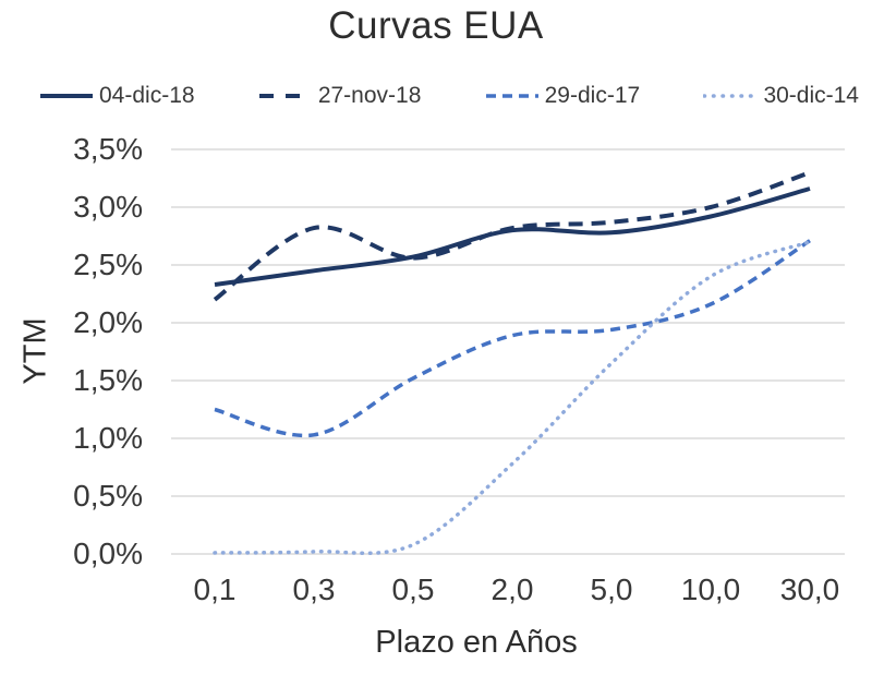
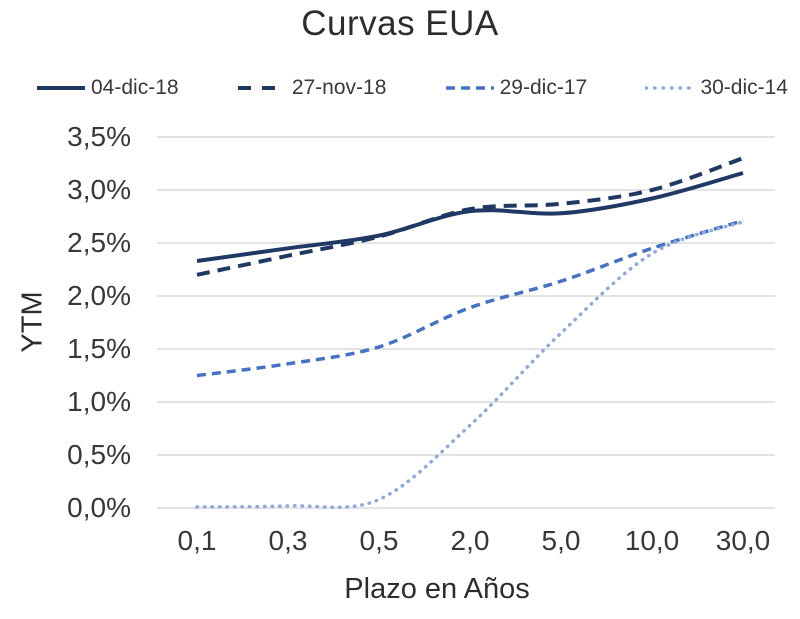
27-nov-18/0,3: 2,82% -> 2,38%
29-dic-17/0,3: 1,03% -> 1,36%
29-dic-17/5,0: 1,94% -> 2,14%
29-dic-17/10,0: 2,16% -> 2,45%
